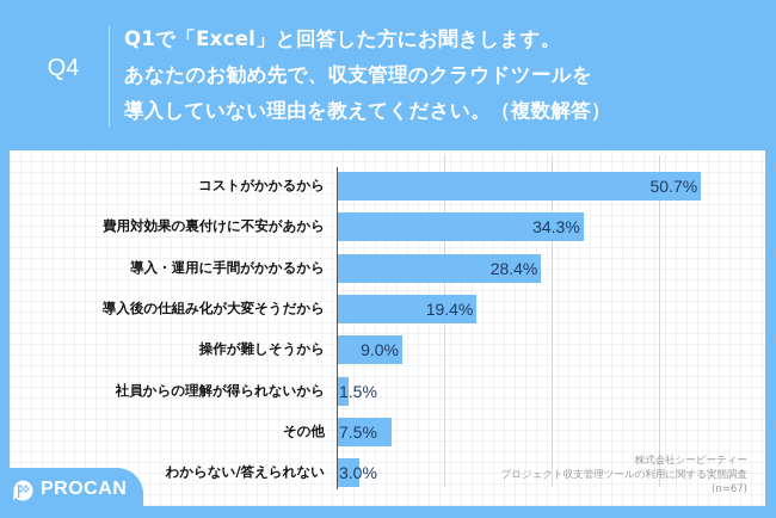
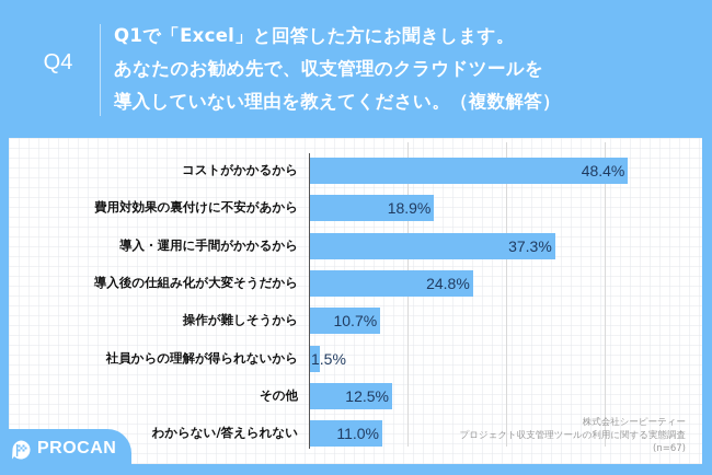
コストがかかるから: 50.7% -> 48.4%
費用対効果の裏付けに不安があから: 34.3% -> 18.9%
導入・運用に手間がかかるから: 28.4% -> 37.3%
導入後の仕組み化が大変そうだから: 19.4% -> 24.8%
操作が難しそうから: 9.0% -> 10.7%
その他: 7.5% -> 12.5%
わからない/答えられない: 3.0% -> 11.0%
